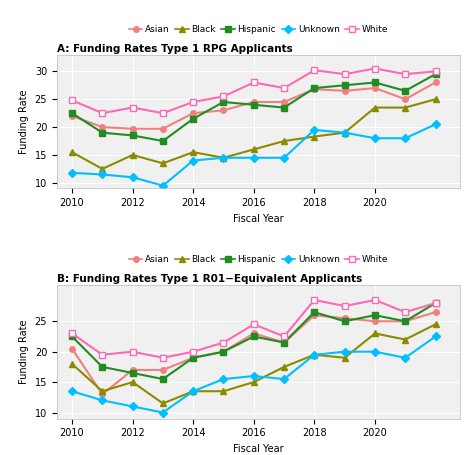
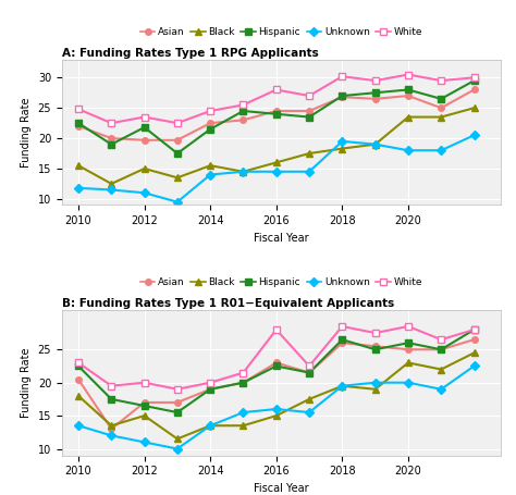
A: Funding Rates Type 1 RPG Applicants/Hispanic/2012: 18.5 -> 21.8
B: Funding Rates Type 1 R01−Equivalent Applicants/White/2016: 24.5 -> 28.0
